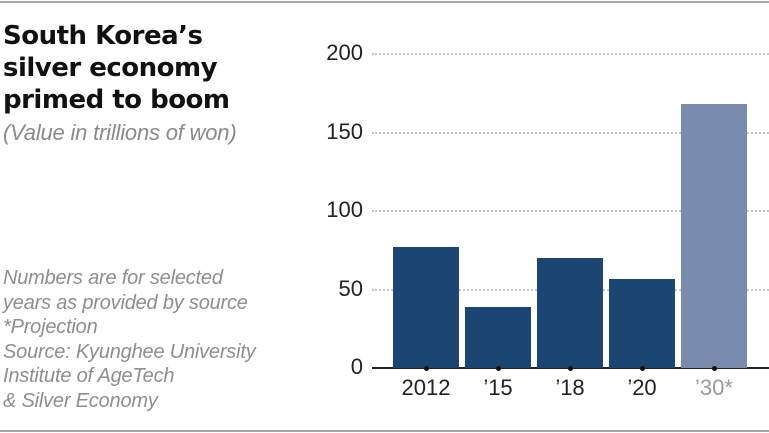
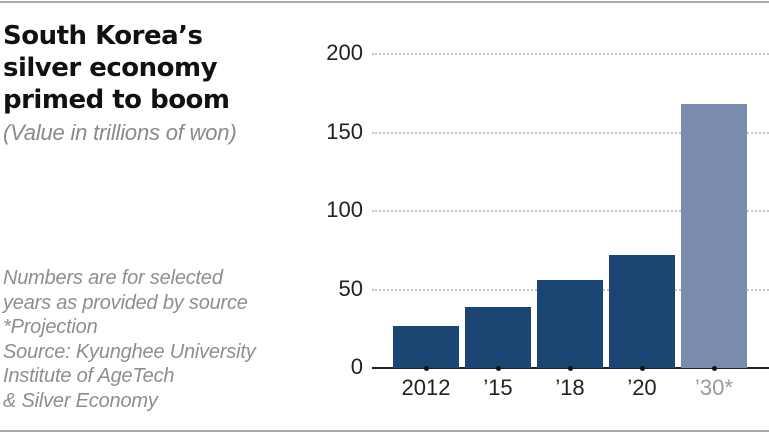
2012: 77 -> 27
’18: 70 -> 56
’20: 57 -> 72
